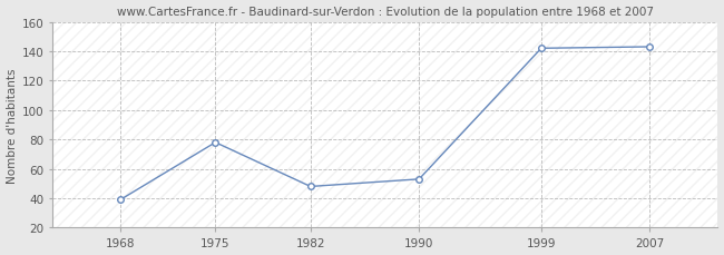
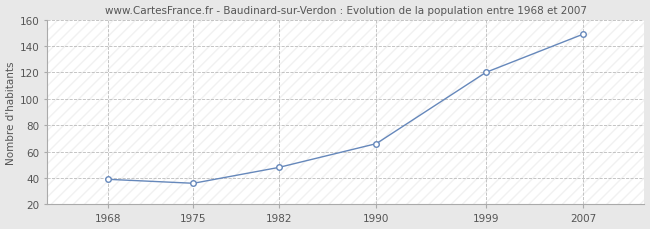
1975: 78 -> 36
1990: 53 -> 66
1999: 142 -> 120
2007: 143 -> 149
